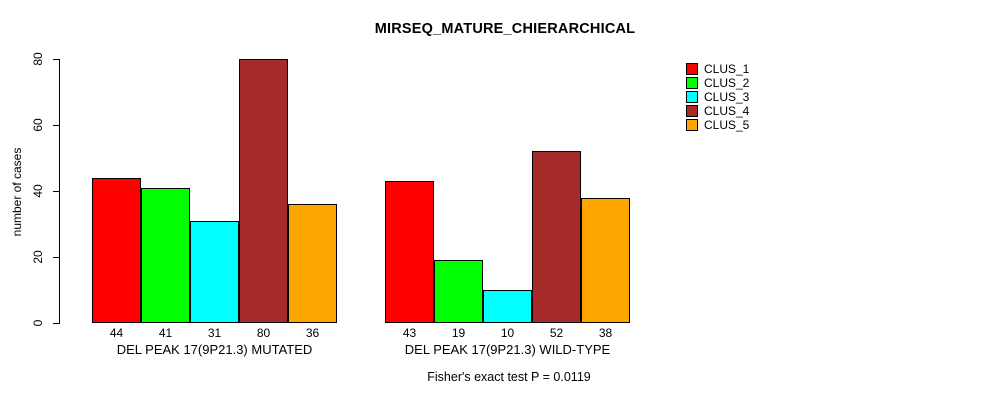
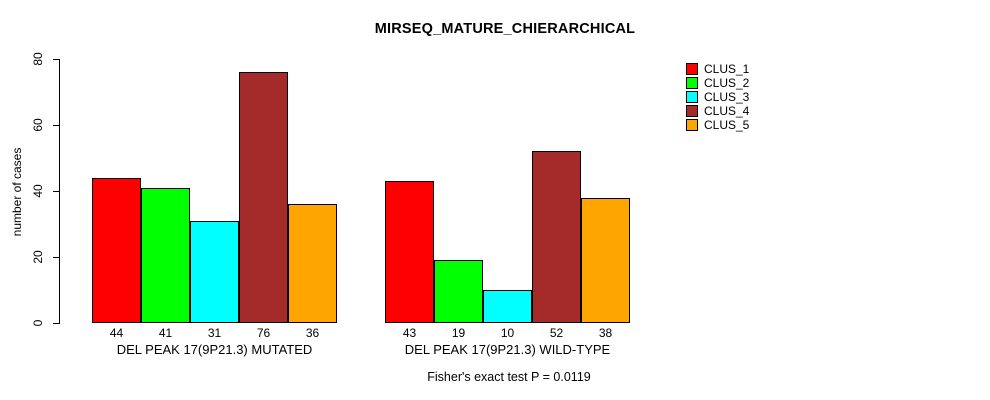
CLUS_4/DEL PEAK 17(9P21.3) MUTATED: 80 -> 76
